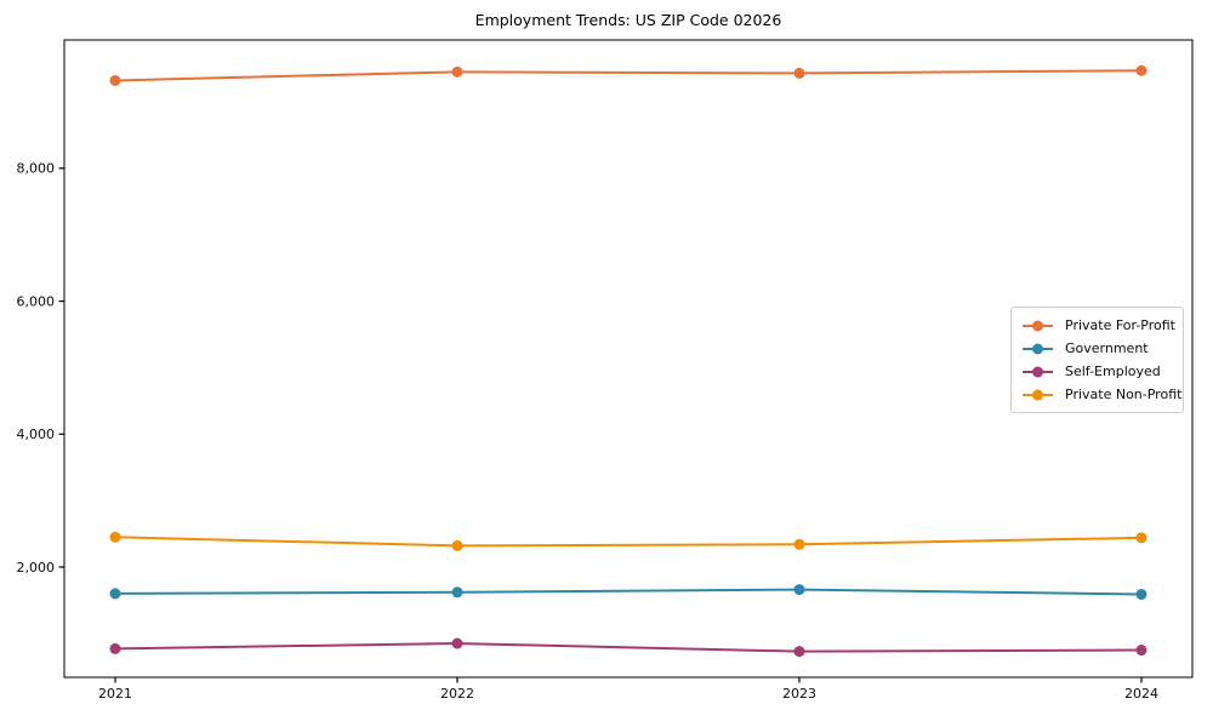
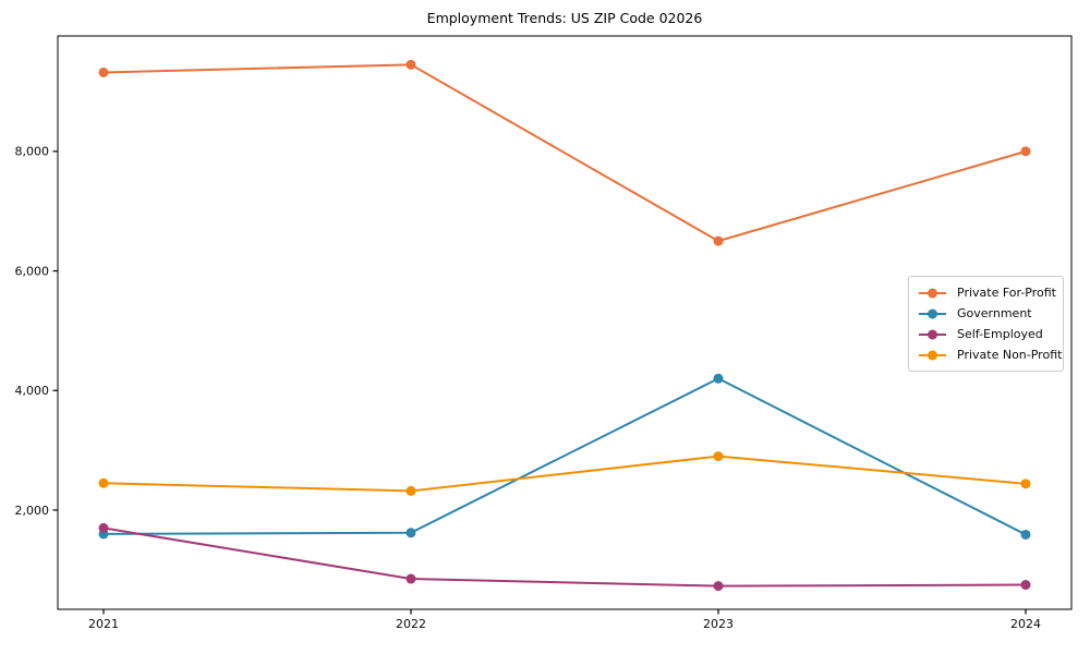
Self-Employed/2021: 800 -> 1700
Private For-Profit/2023: 9400 -> 6500
Government/2023: 1700 -> 4200
Private Non-Profit/2023: 2300 -> 2900
Private For-Profit/2024: 9500 -> 8000
